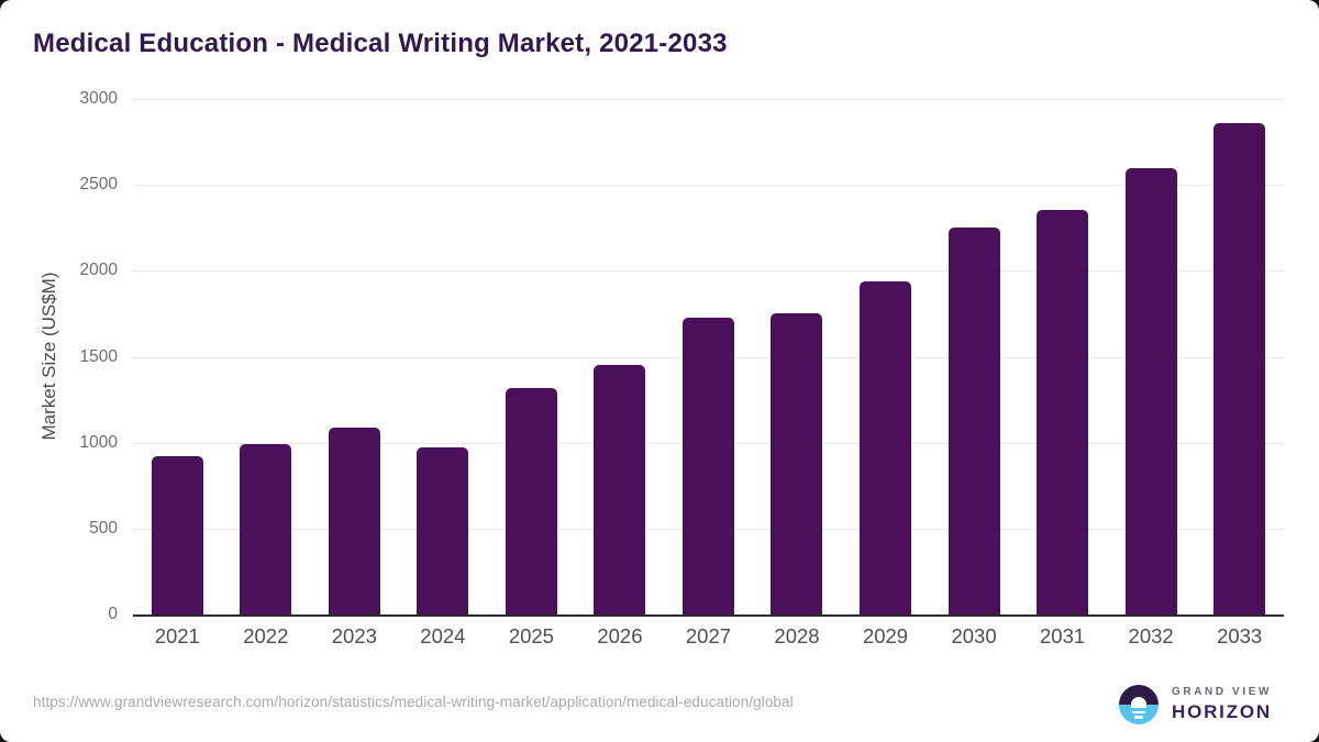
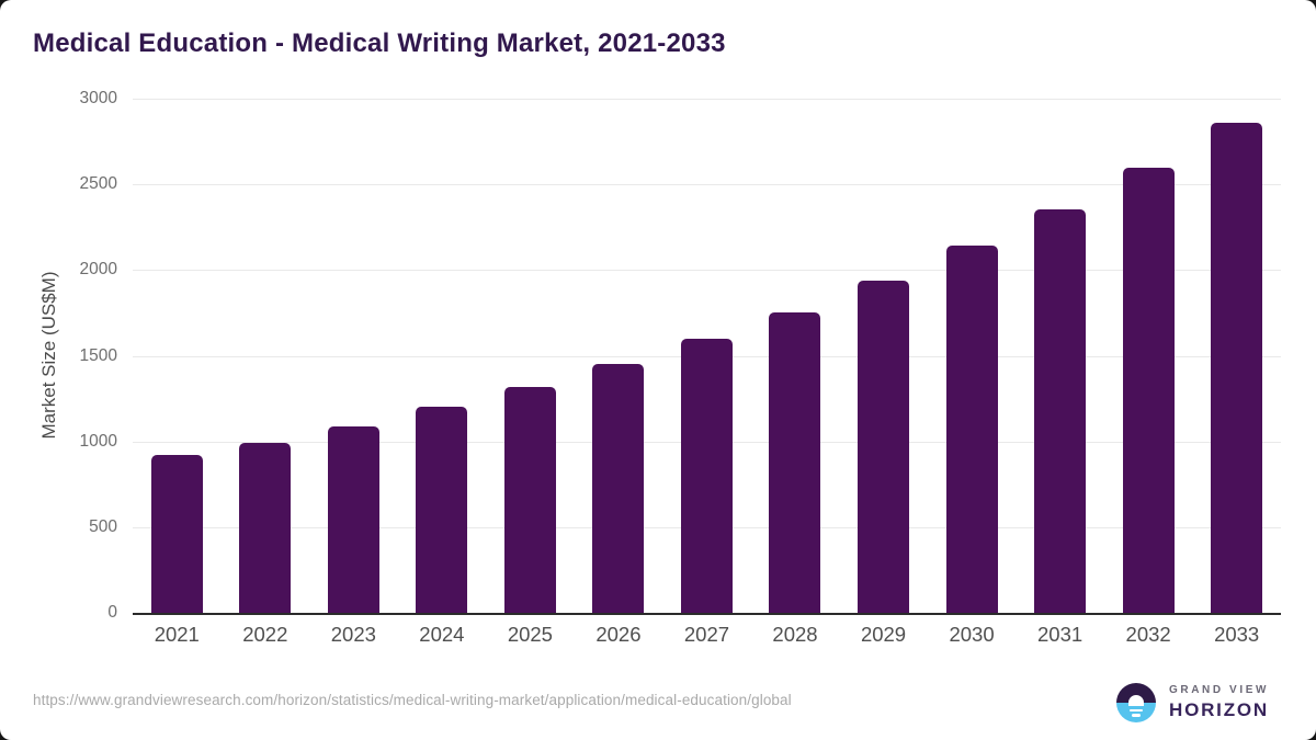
2024: 970 -> 1200
2027: 1730 -> 1600
2030: 2250 -> 2140
